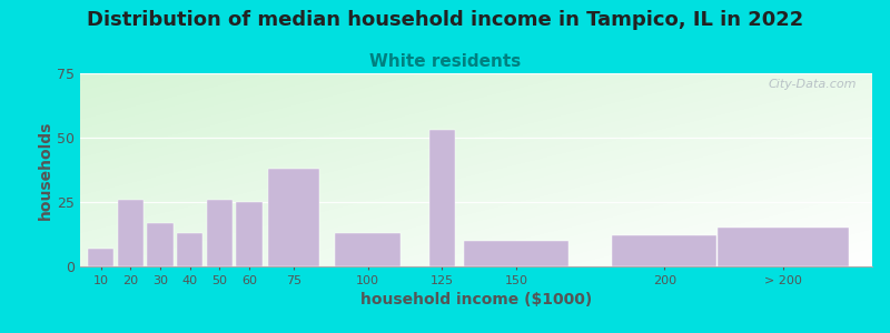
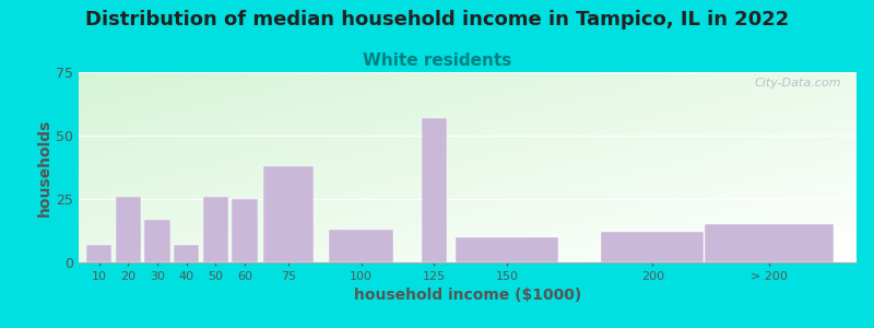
40: 13 -> 7
125: 53 -> 57
